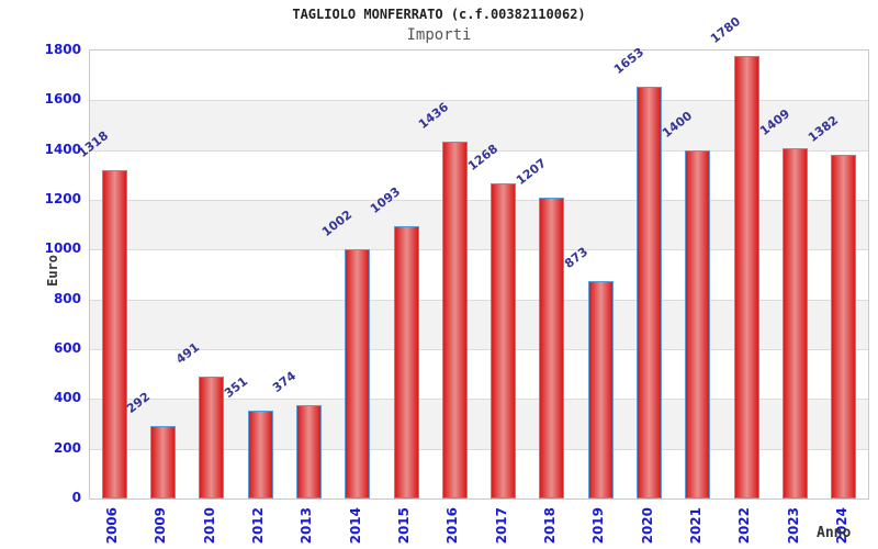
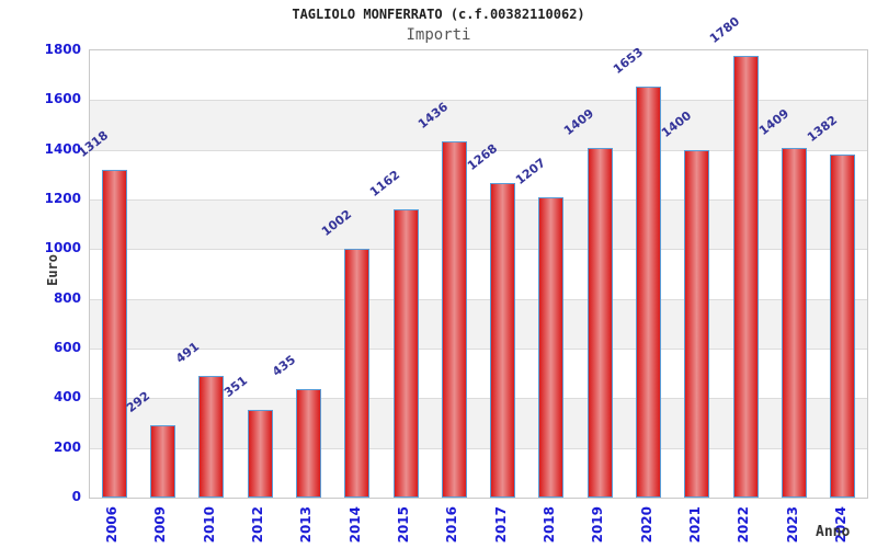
2013: 374 -> 435
2015: 1093 -> 1162
2019: 873 -> 1409
